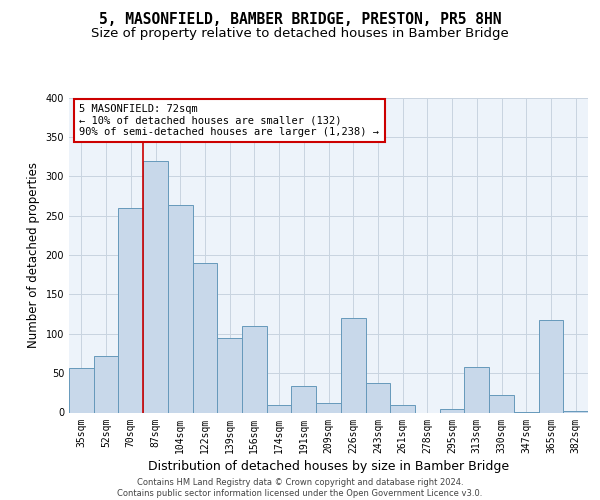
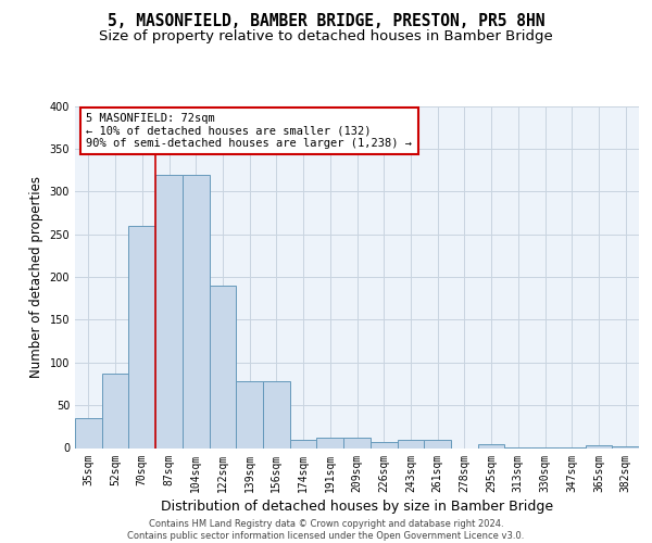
35sqm: 56 -> 35
52sqm: 72 -> 87
104sqm: 264 -> 320
139sqm: 94 -> 78
156sqm: 110 -> 78
191sqm: 34 -> 12
226sqm: 120 -> 7
243sqm: 38 -> 9
313sqm: 58 -> 1
330sqm: 22 -> 1
365sqm: 118 -> 3
